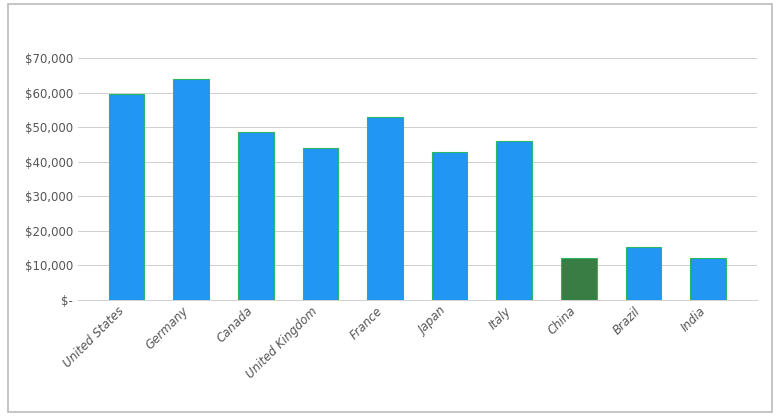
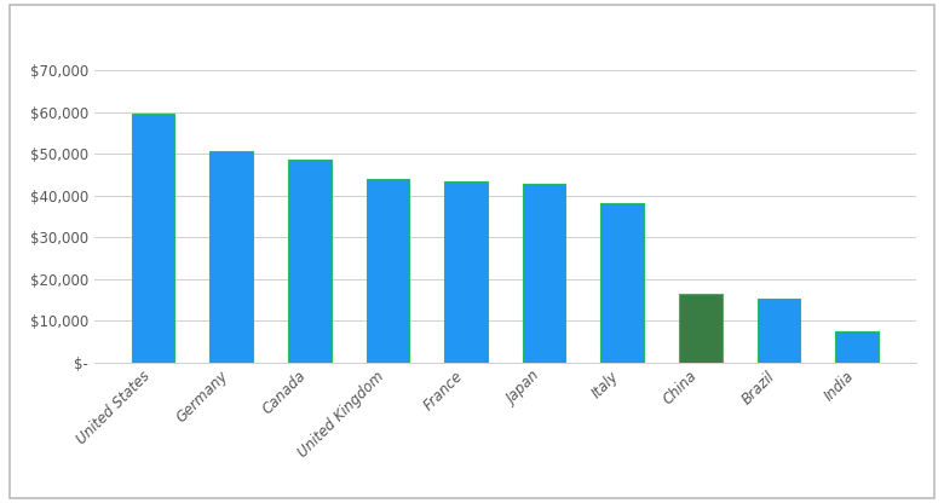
Germany: $64,000 -> $50,500
France: $53,000 -> $43,500
Italy: $46,000 -> $38,200
China: $12,000 -> $16,500
India: $12,000 -> $7,500
